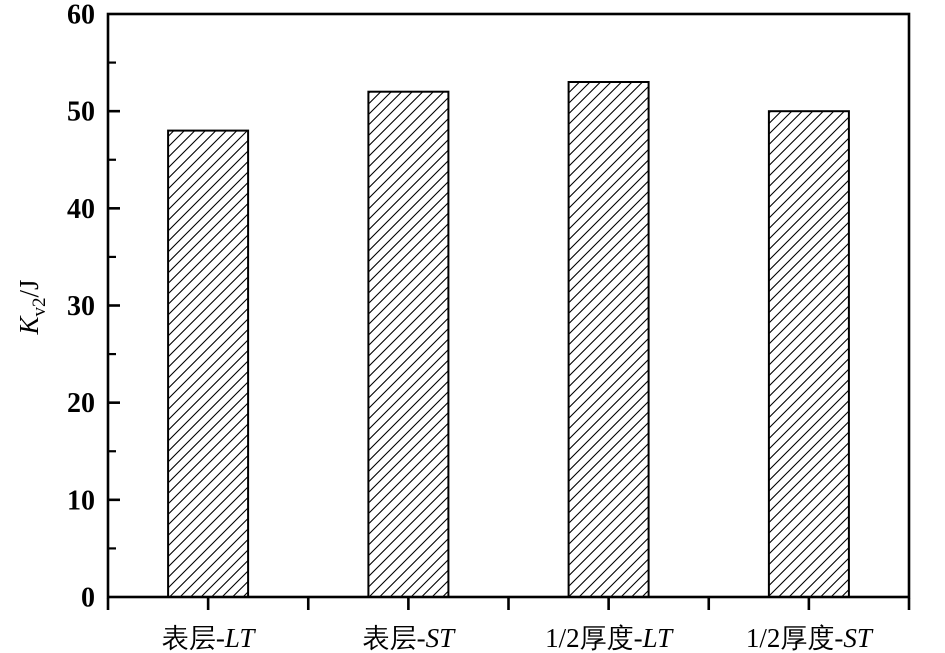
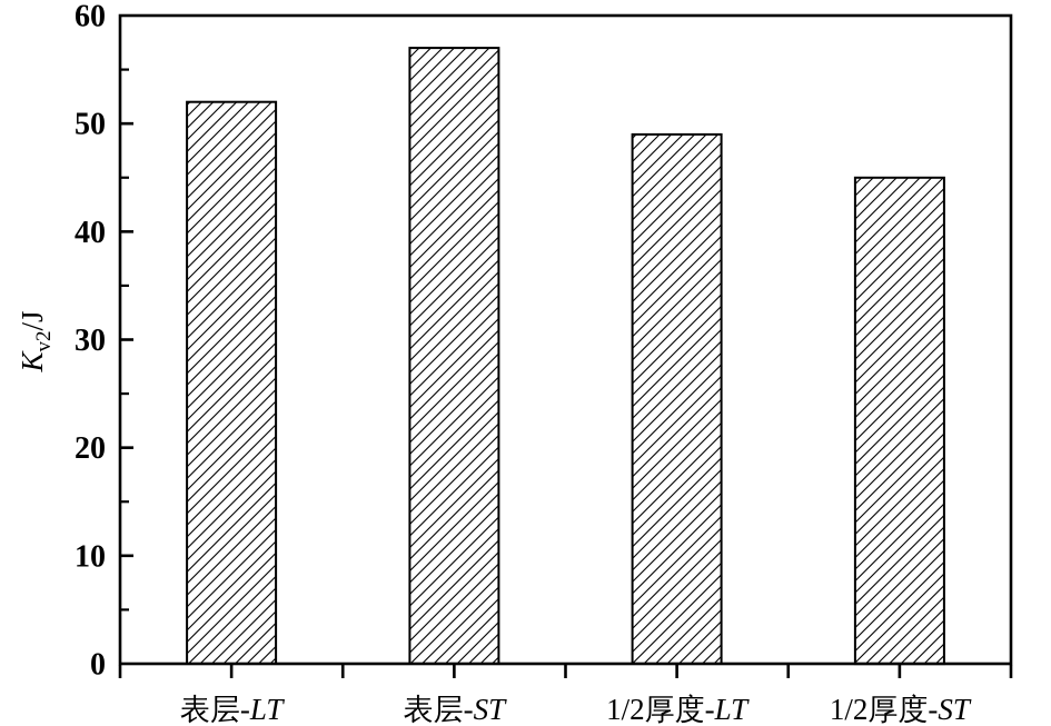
表层-LT: 48 -> 52
表层-ST: 52 -> 57
1/2厚度-LT: 53 -> 49
1/2厚度-ST: 50 -> 45
